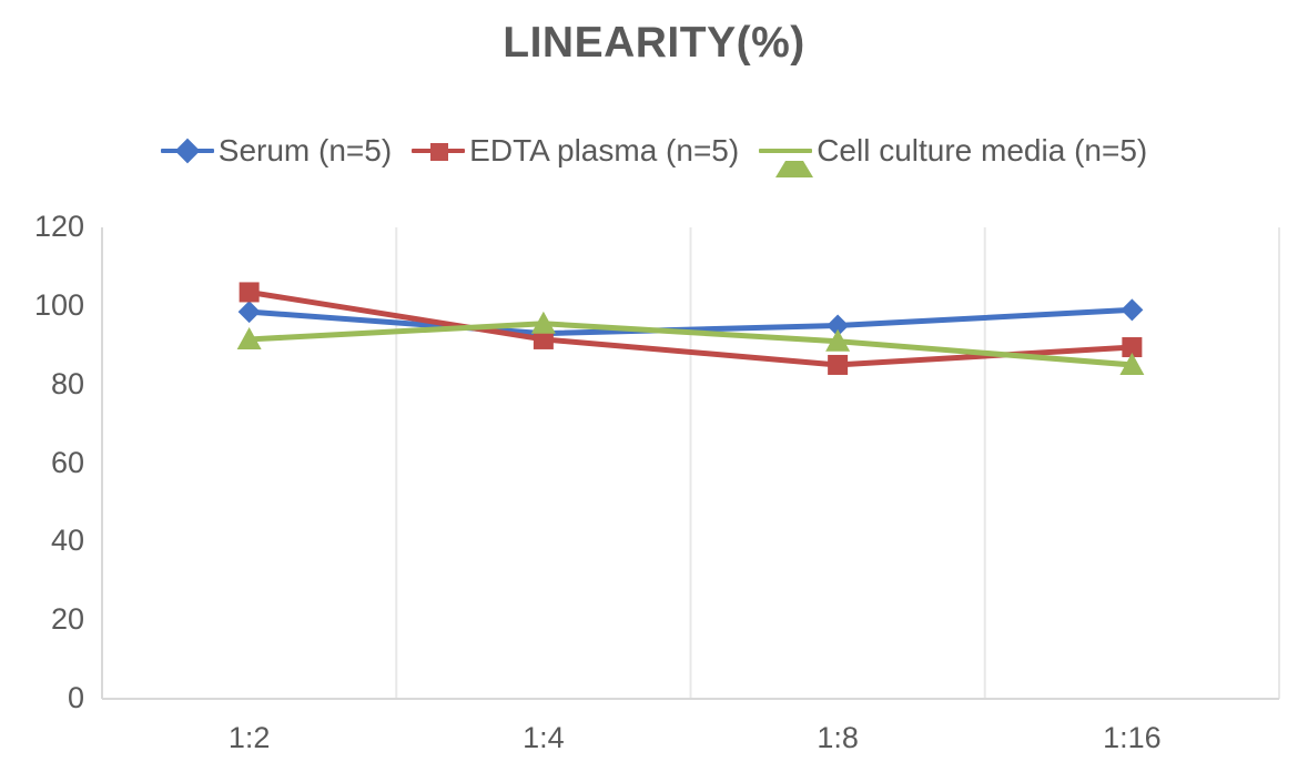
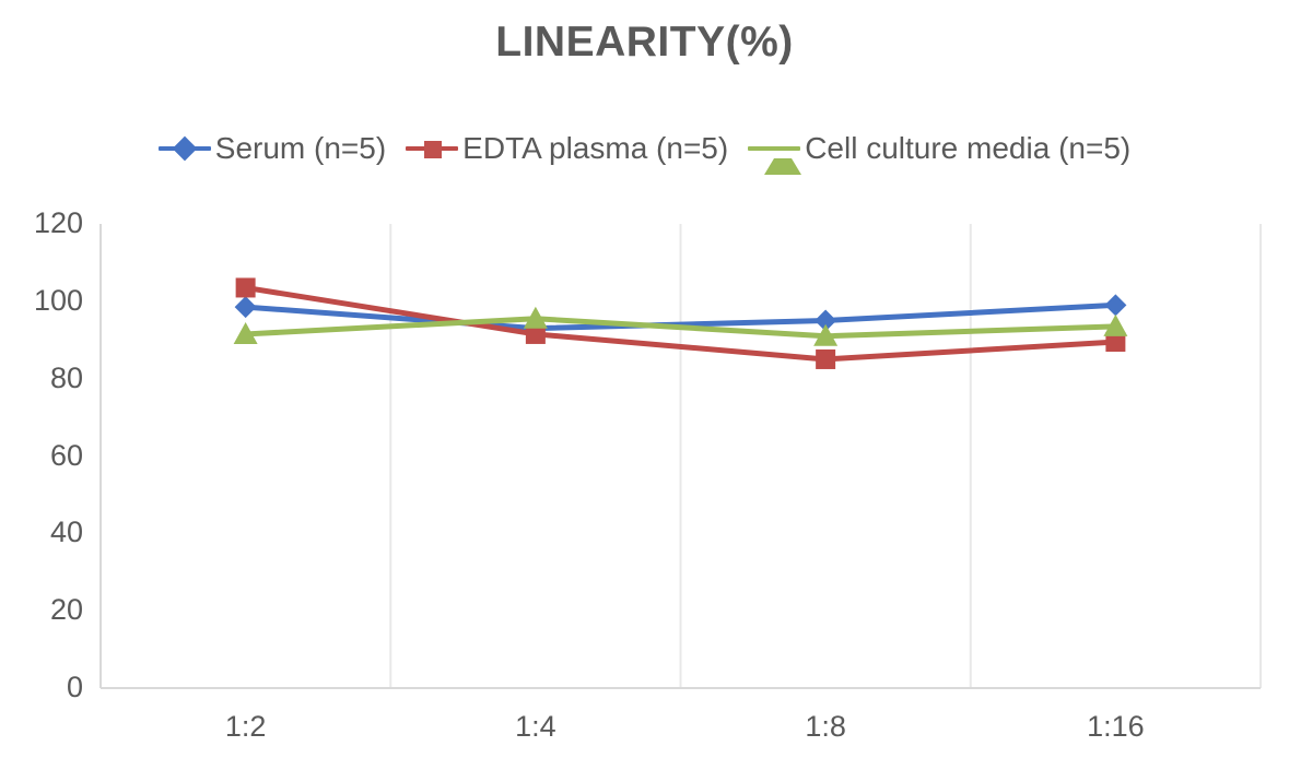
Cell culture media (n=5)/1:16: 85 -> 94
